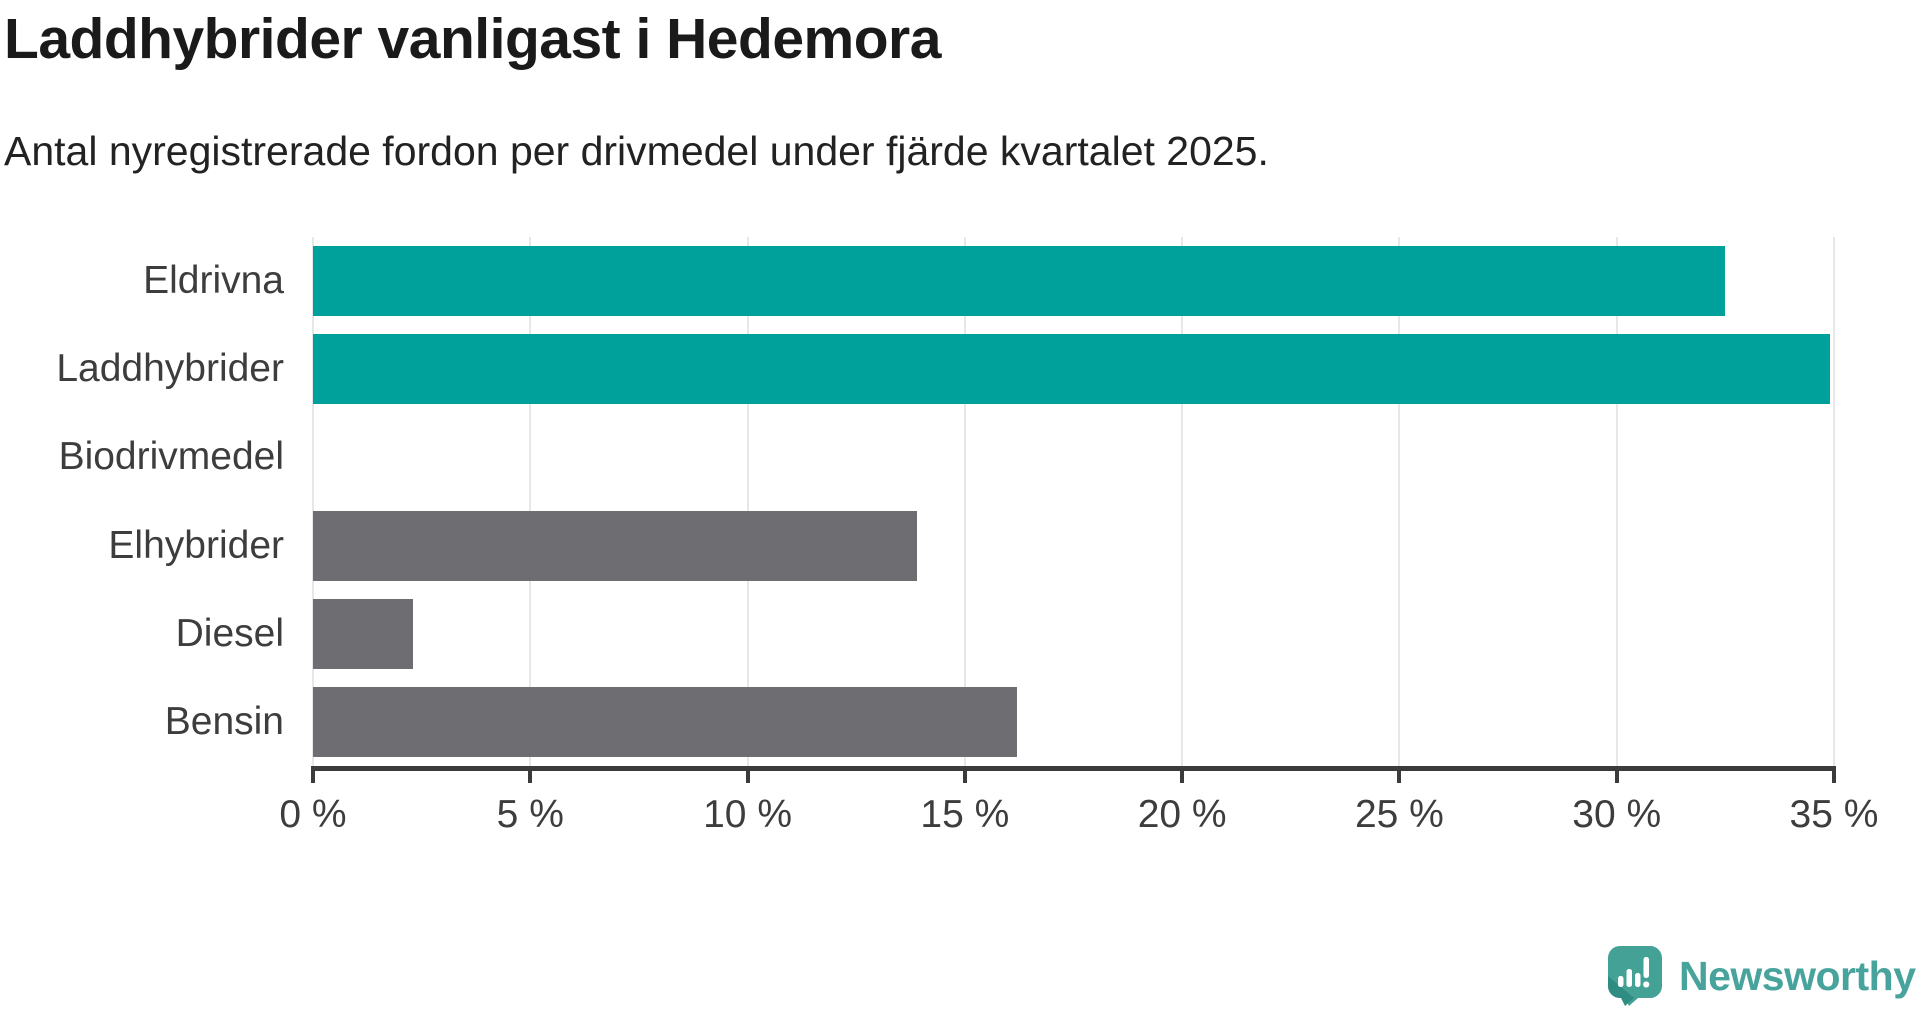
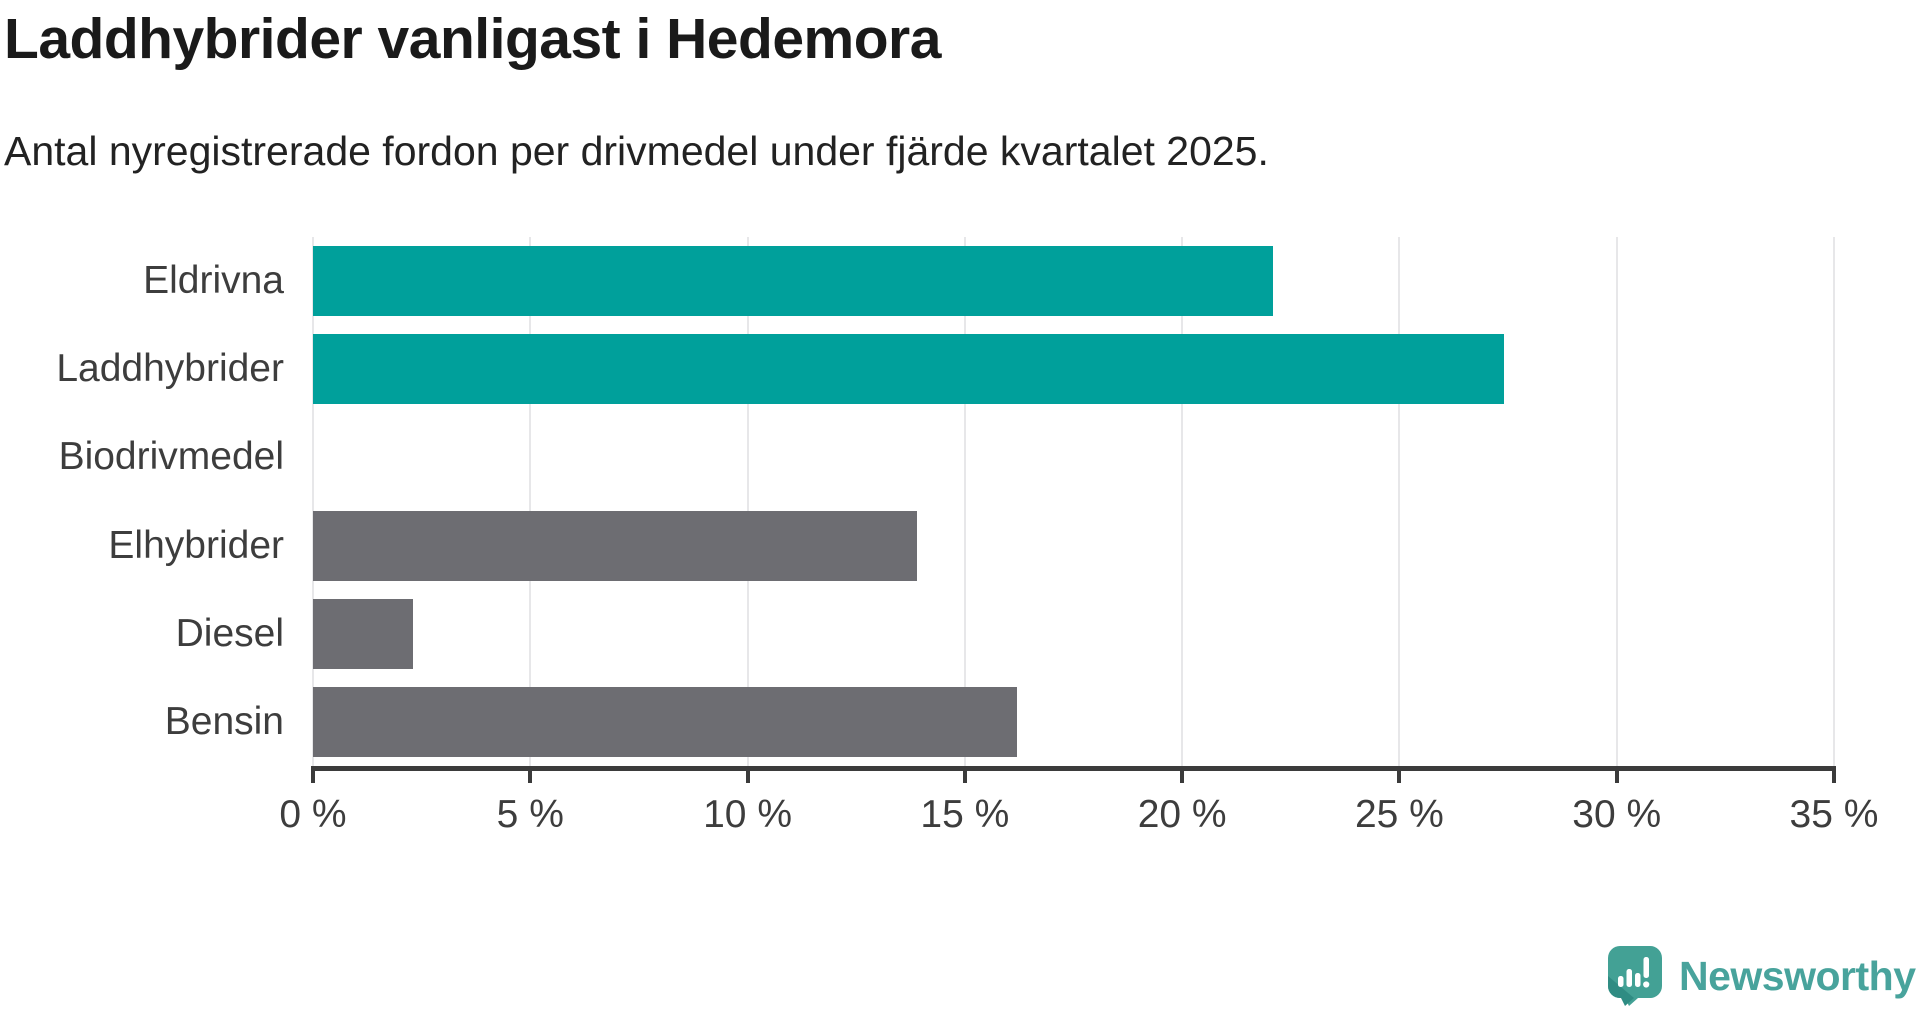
Eldrivna: 32.5% -> 22.1%
Laddhybrider: 34.9% -> 27.4%
